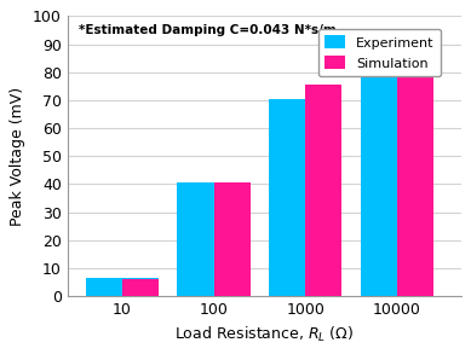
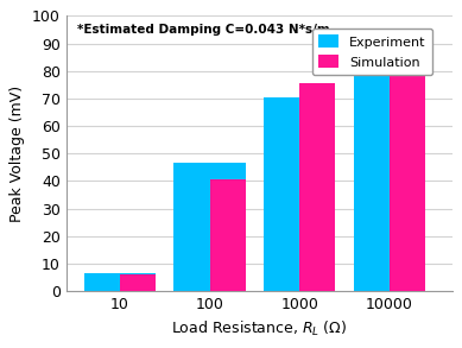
Experiment/100: 40.5 -> 46.5
